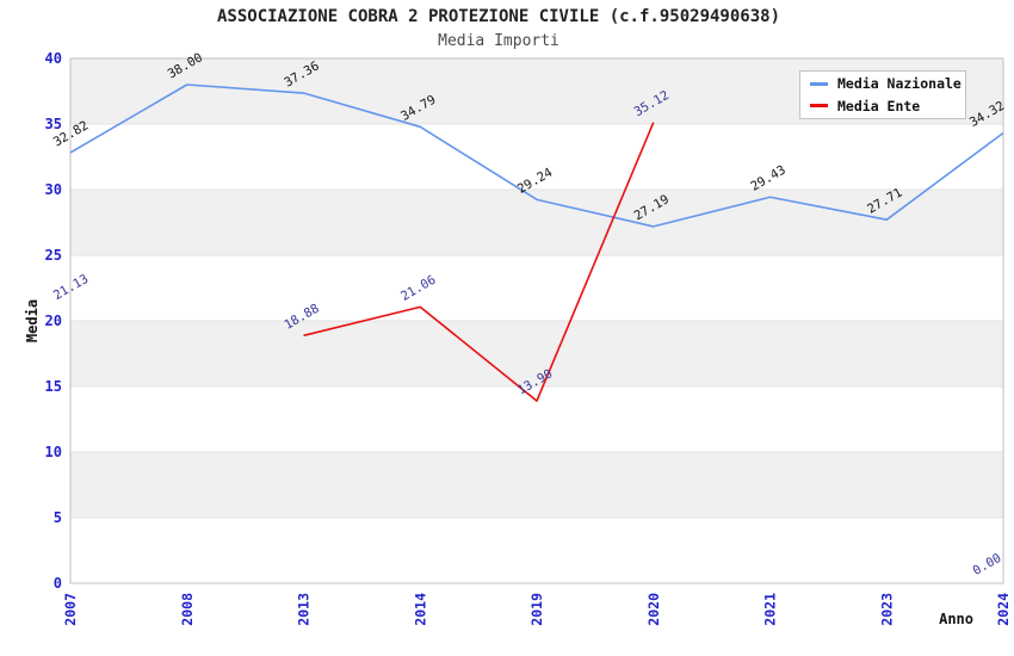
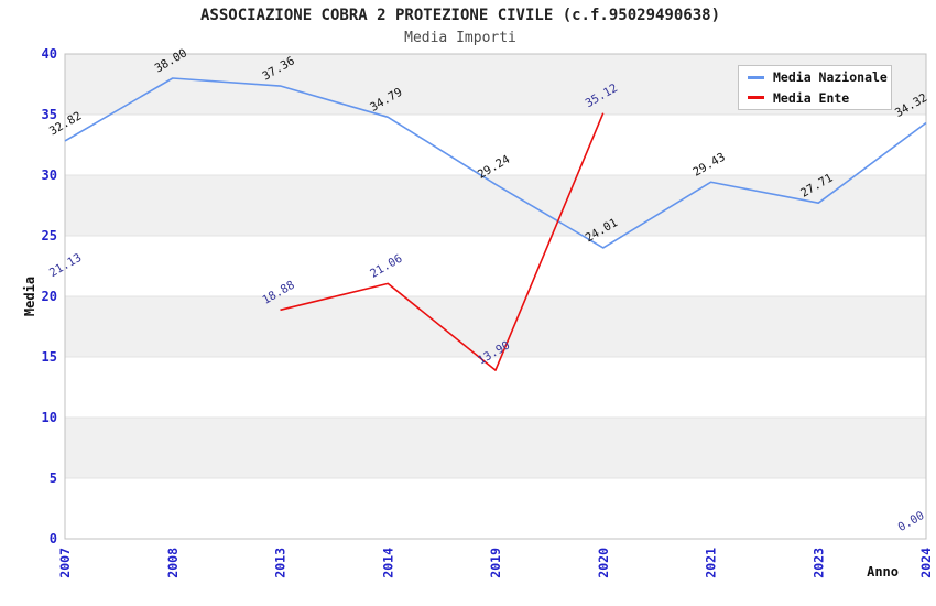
Media Nazionale/2020: 27.19 -> 24.01
